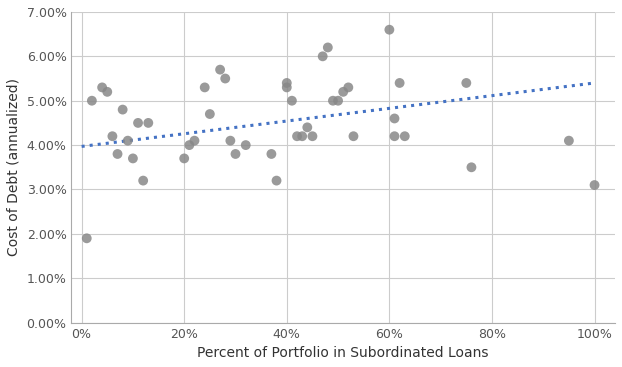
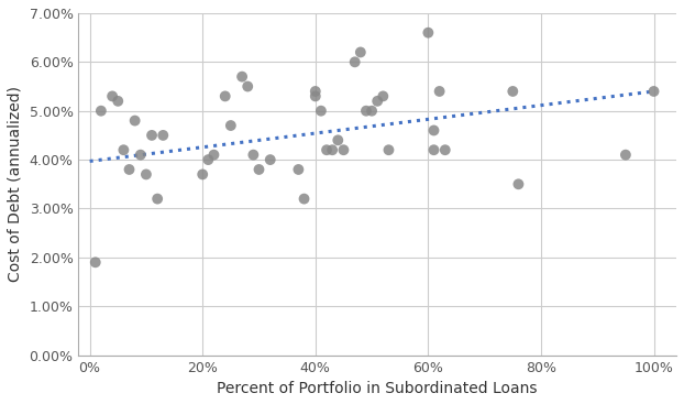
100%: 3.1% -> 5.4%
